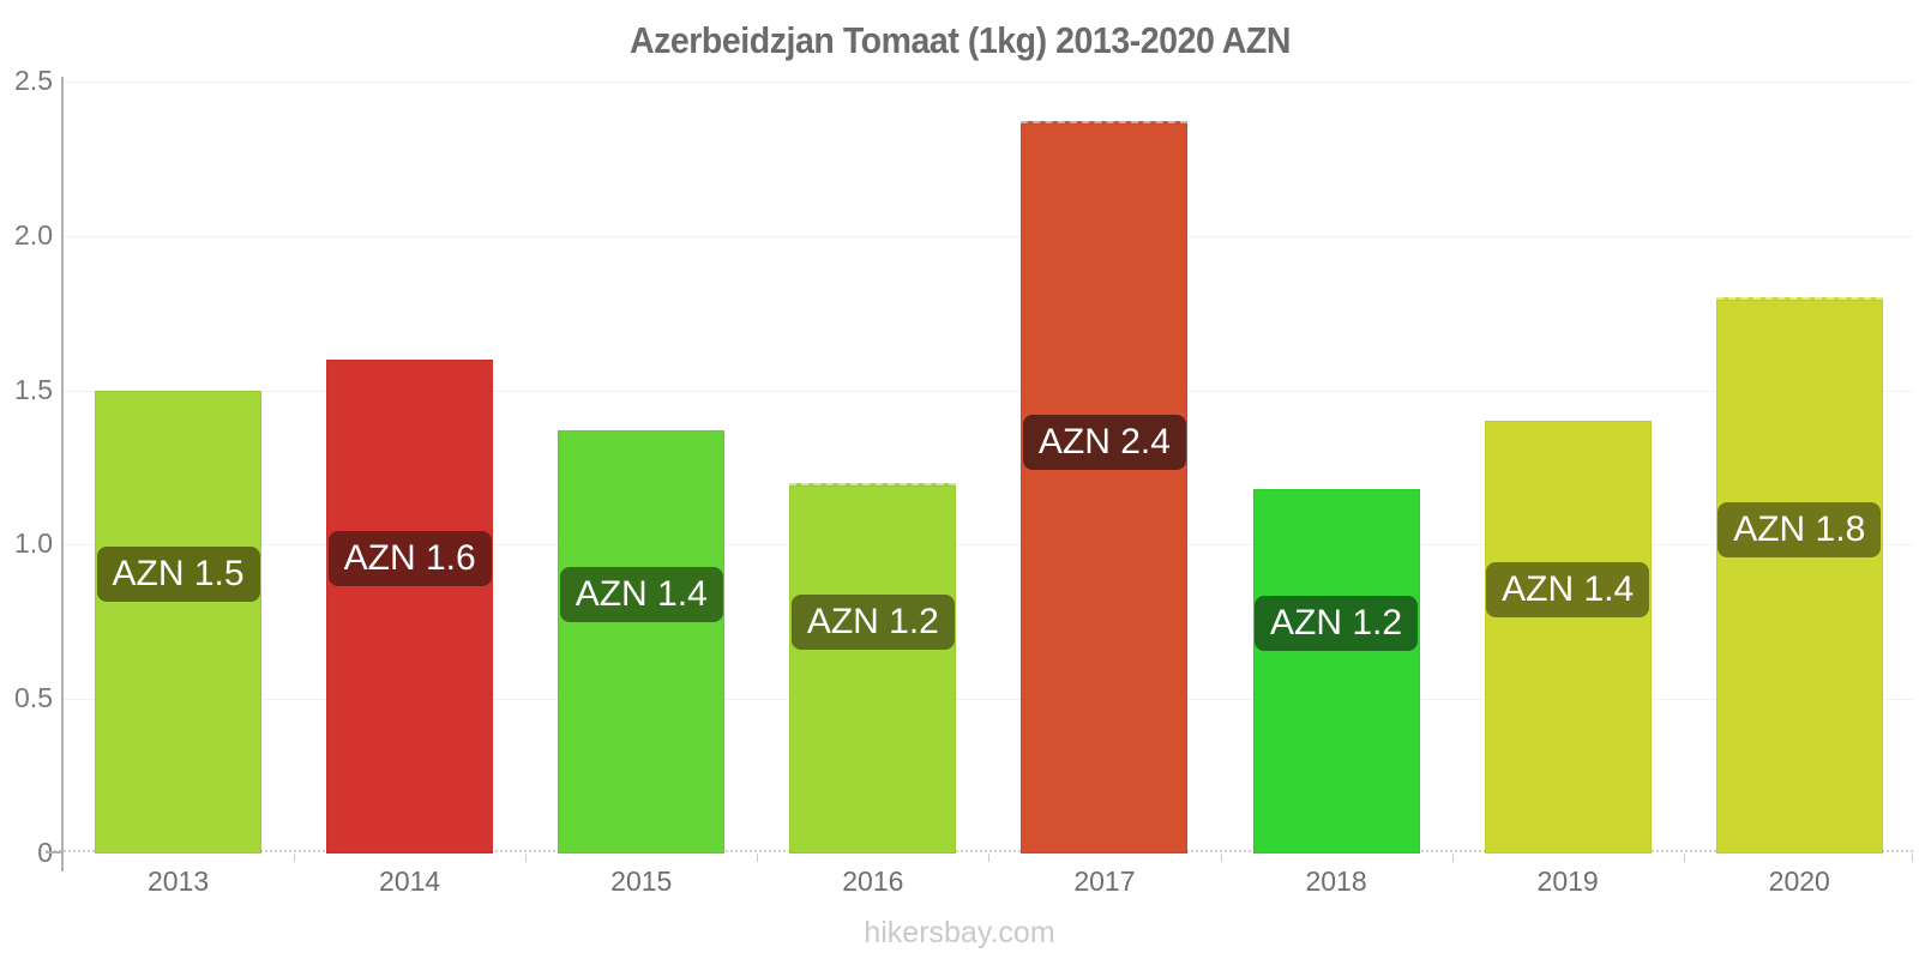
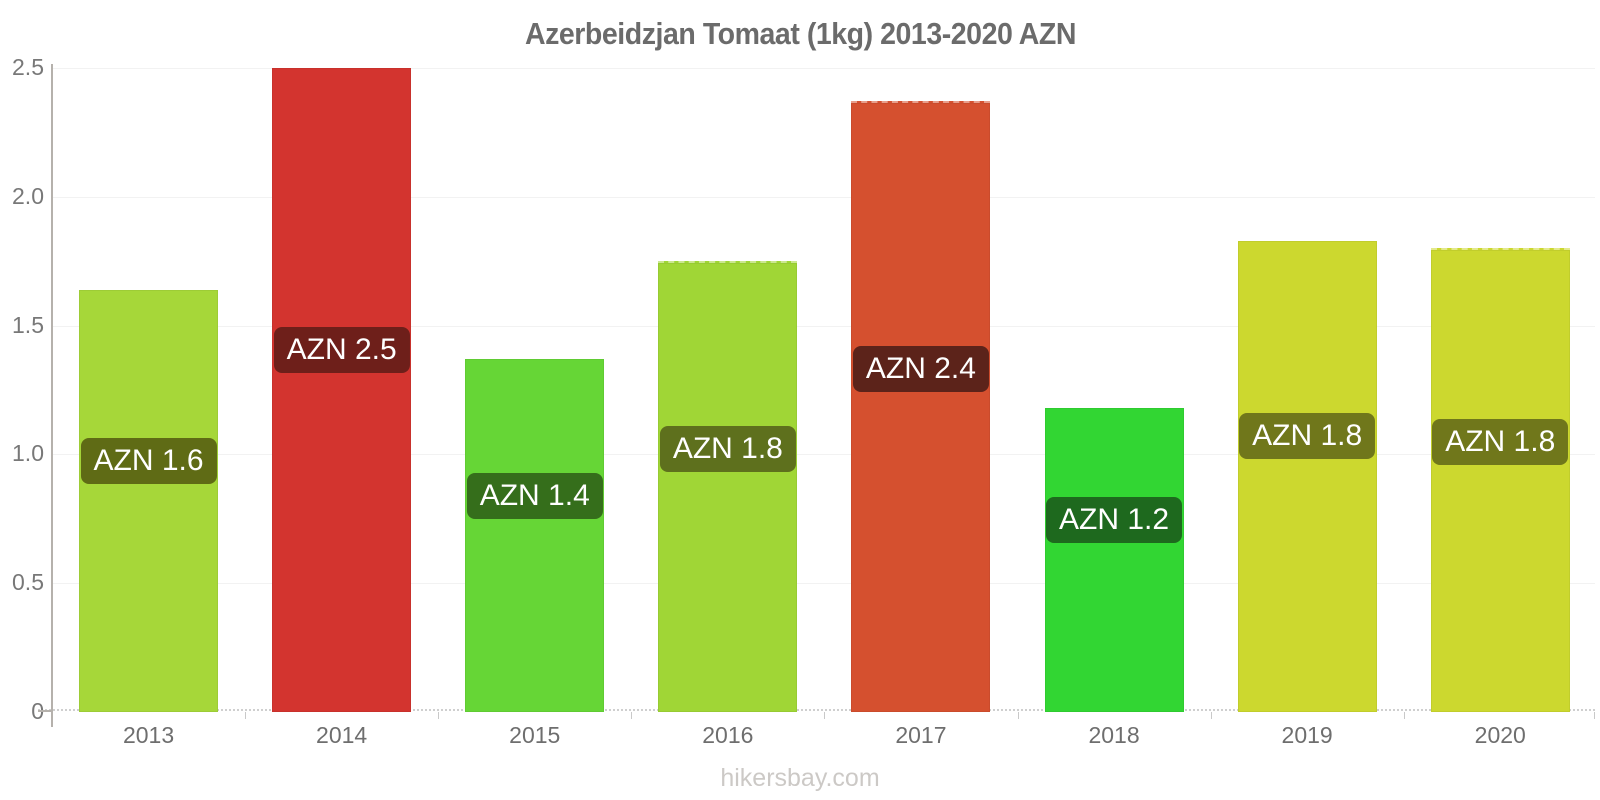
2013: 1.5 -> 1.6
2014: 1.6 -> 2.5
2016: 1.2 -> 1.8
2019: 1.4 -> 1.8
